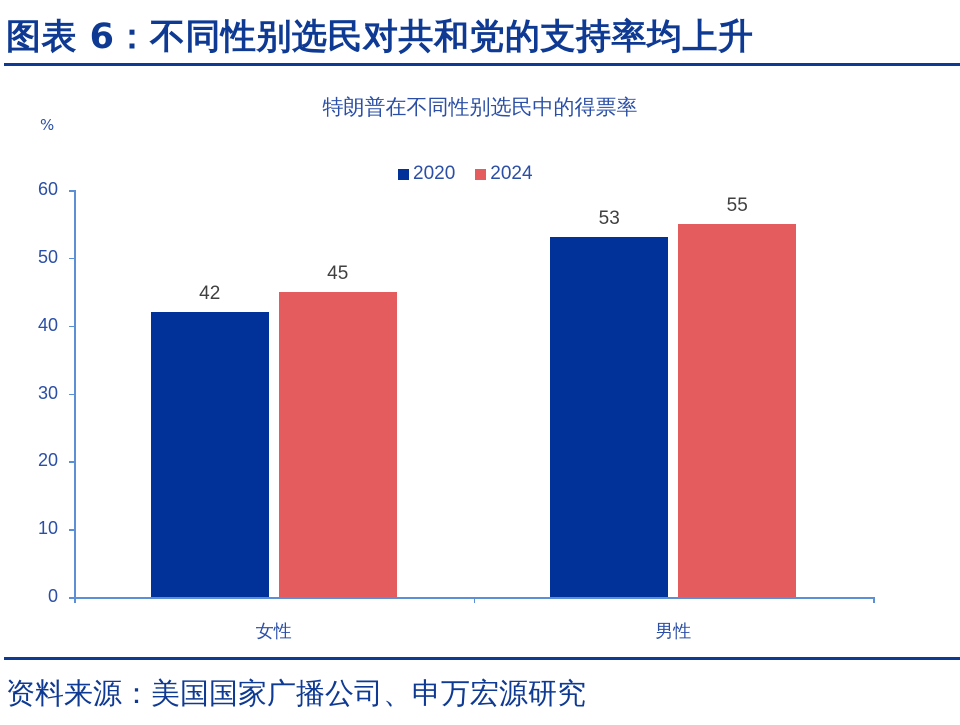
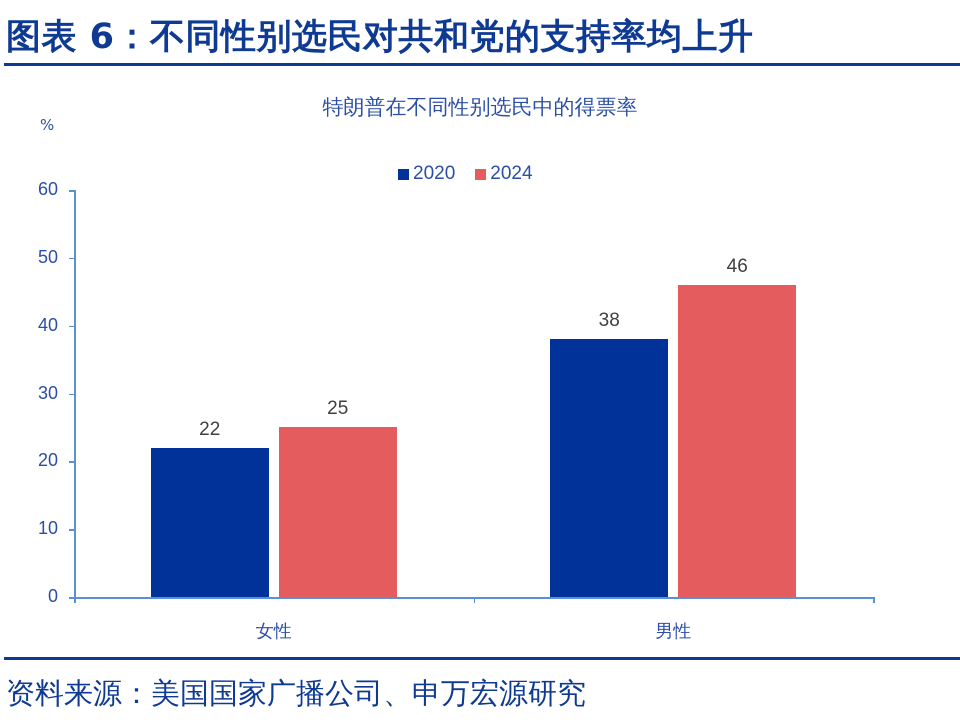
2020/女性: 42 -> 22
2024/女性: 45 -> 25
2020/男性: 53 -> 38
2024/男性: 55 -> 46
